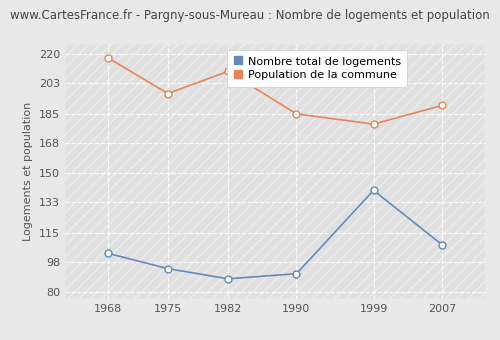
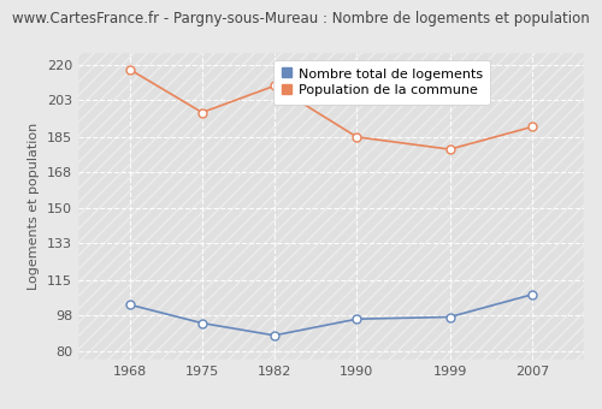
Nombre total de logements/1990: 91 -> 96
Nombre total de logements/1999: 140 -> 97
